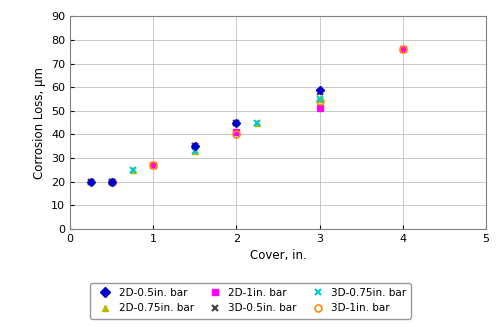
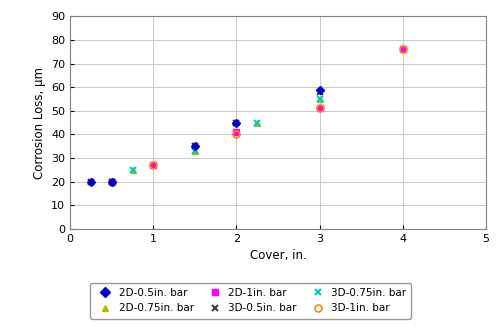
3D-1in. bar/3: 54 -> 51
